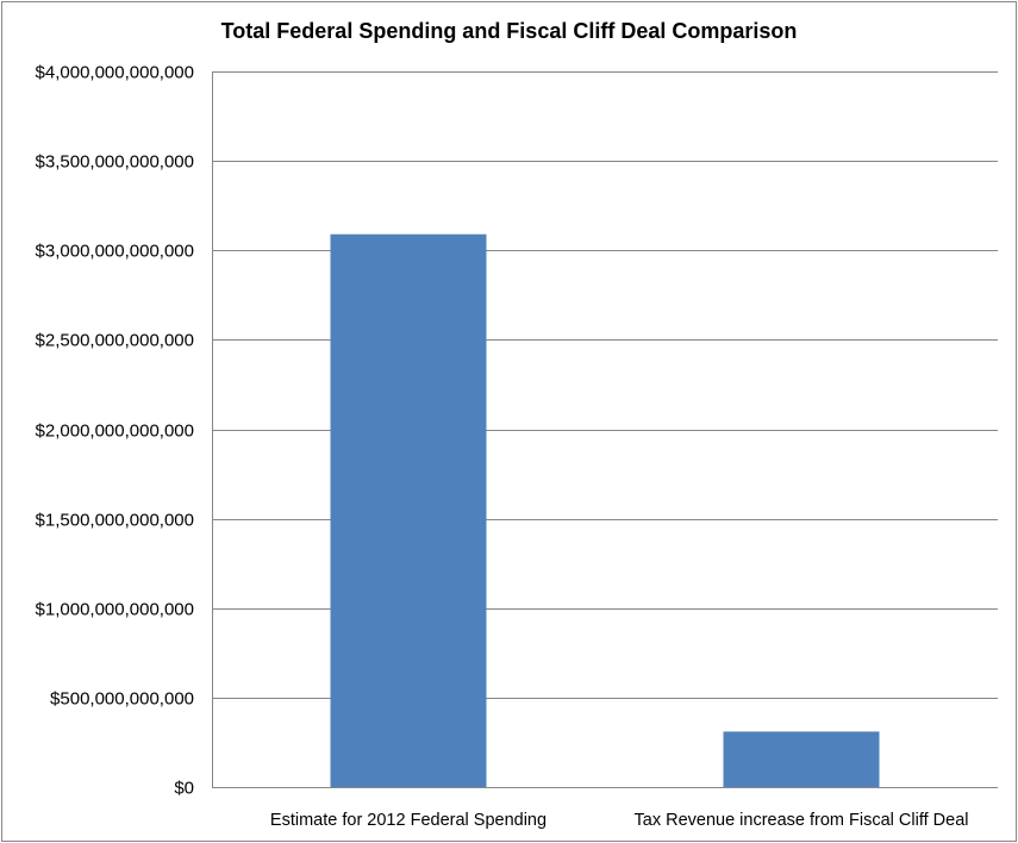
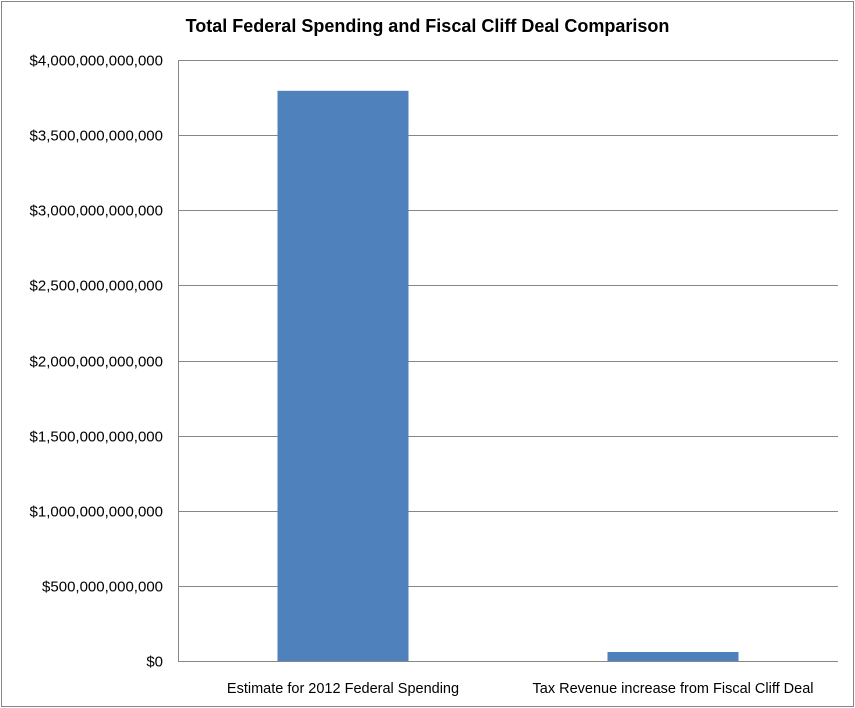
Estimate for 2012 Federal Spending: $3090000000000 -> $3800000000000
Tax Revenue increase from Fiscal Cliff Deal: $310000000000 -> $60000000000
